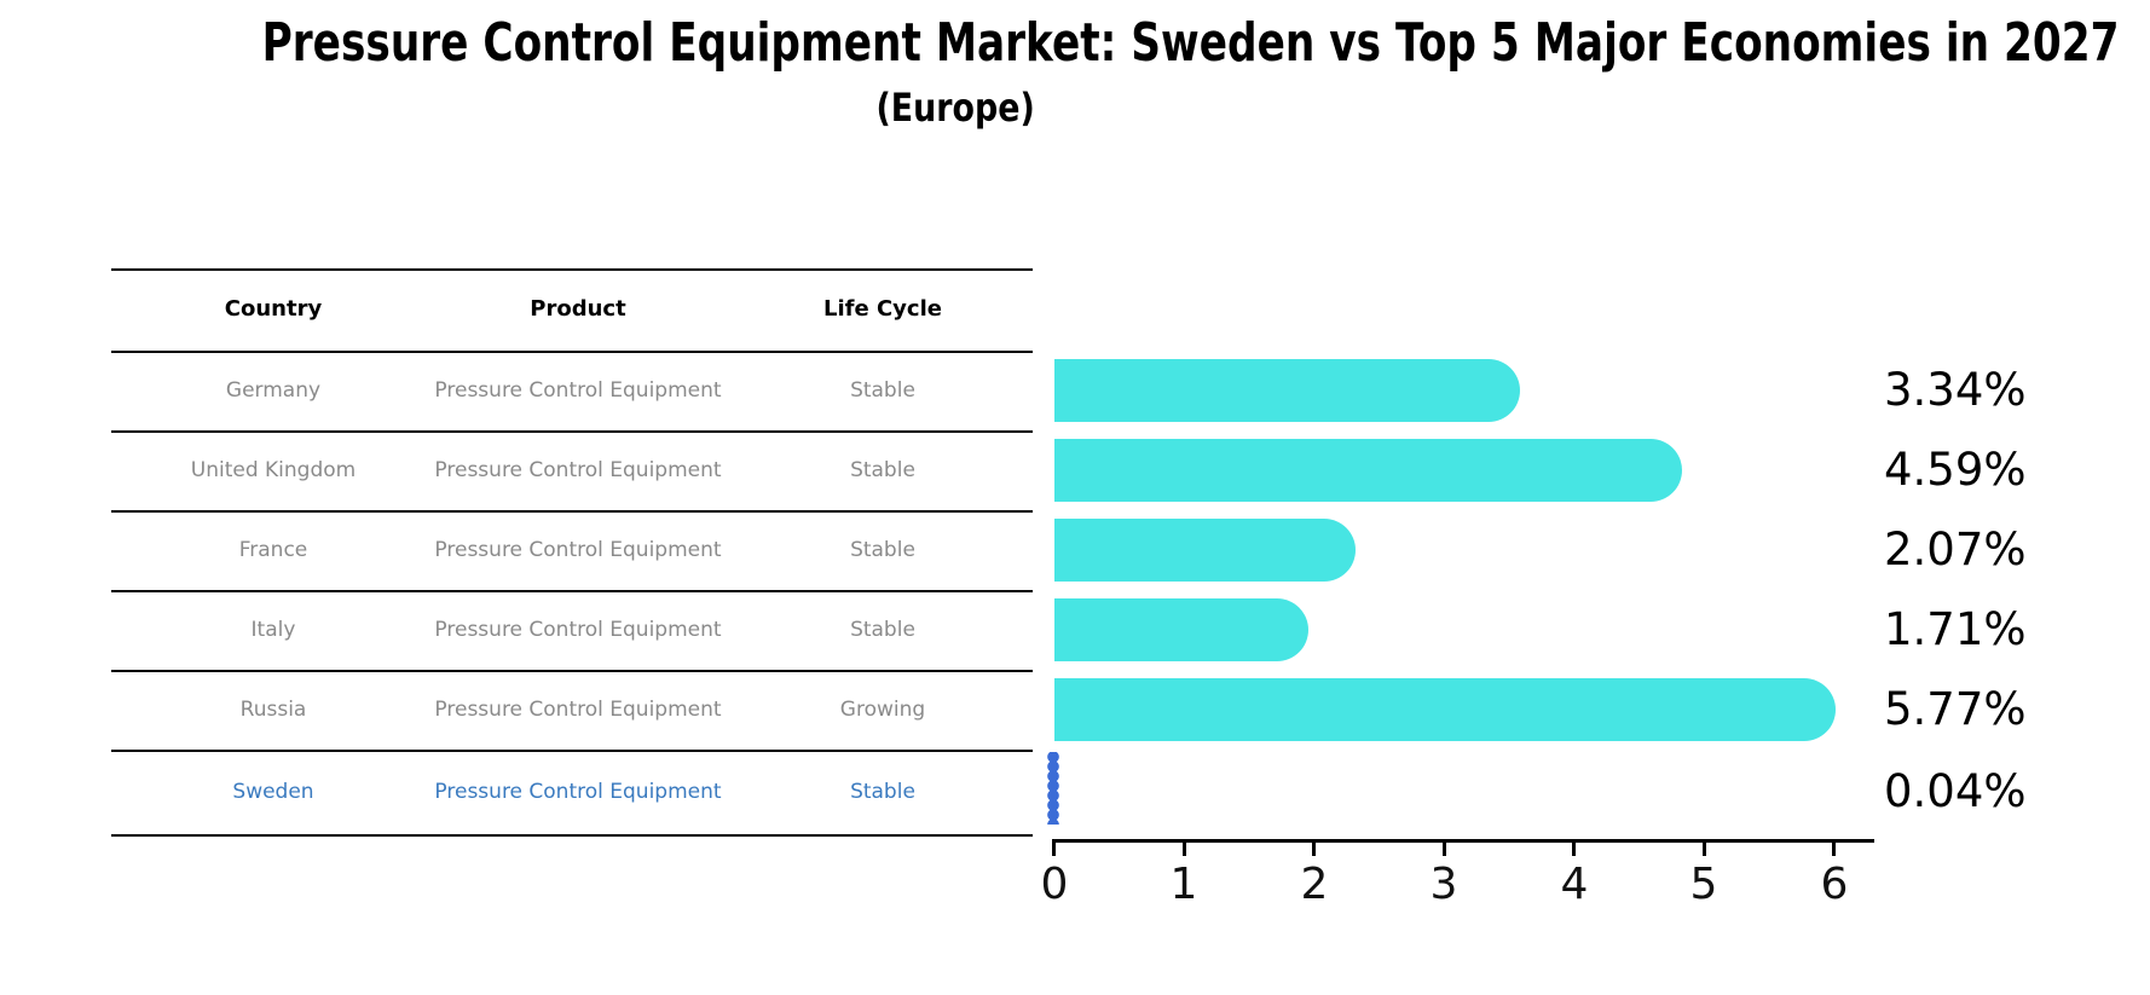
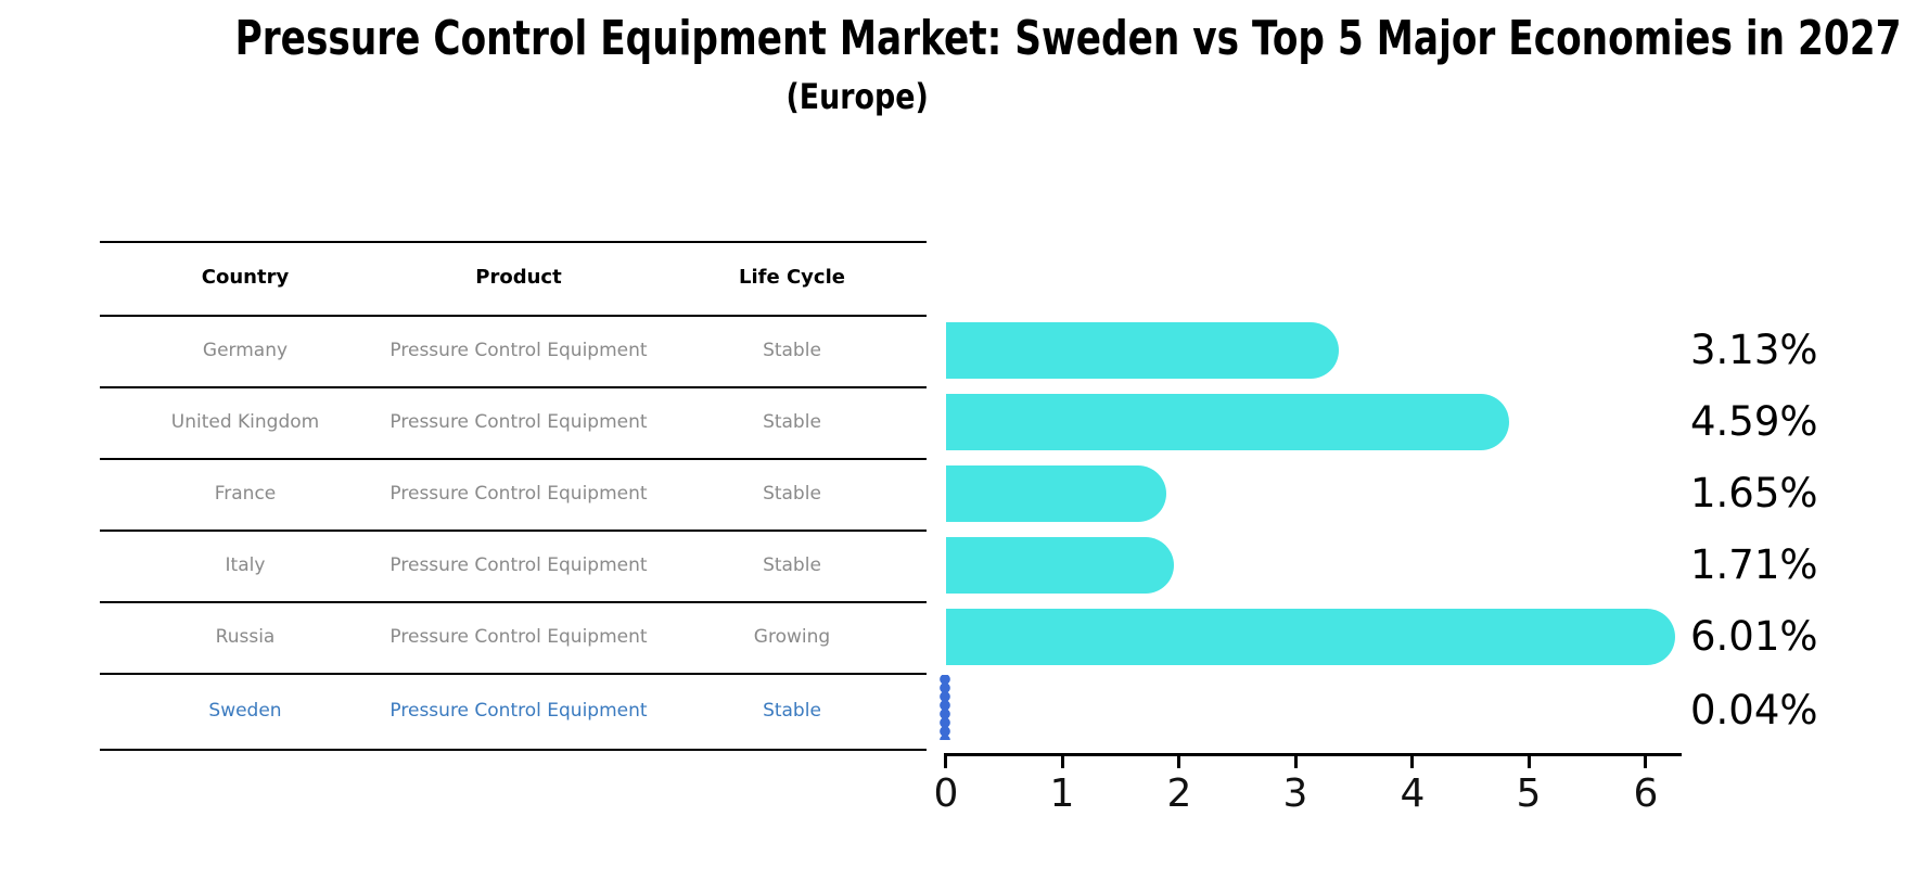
Germany: 3.34% -> 3.13%
France: 2.07% -> 1.65%
Russia: 5.77% -> 6.01%
